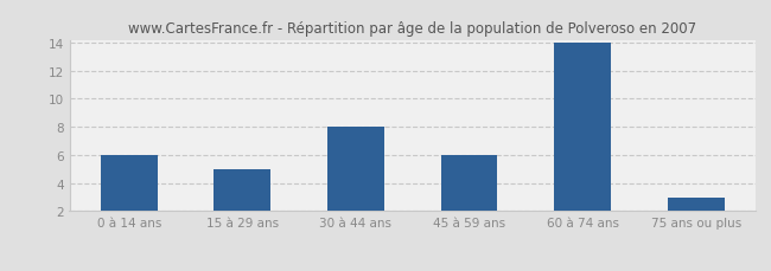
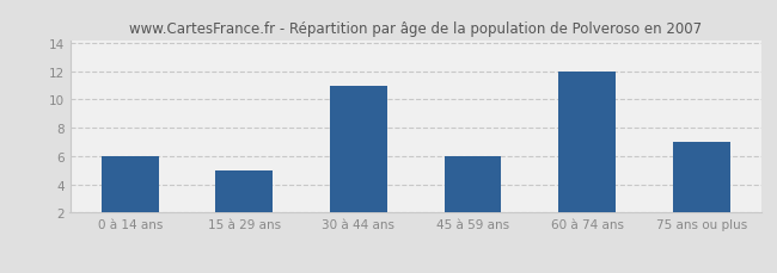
30 à 44 ans: 8 -> 11
60 à 74 ans: 14 -> 12
75 ans ou plus: 3 -> 7
